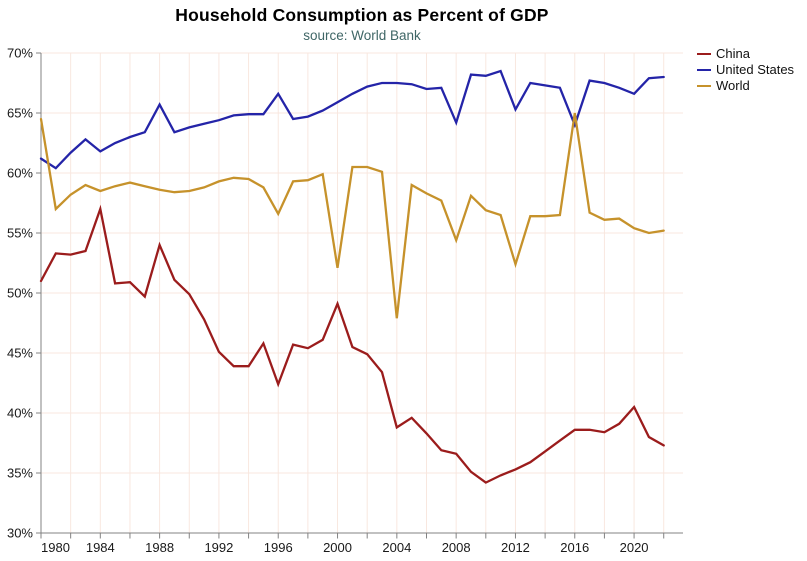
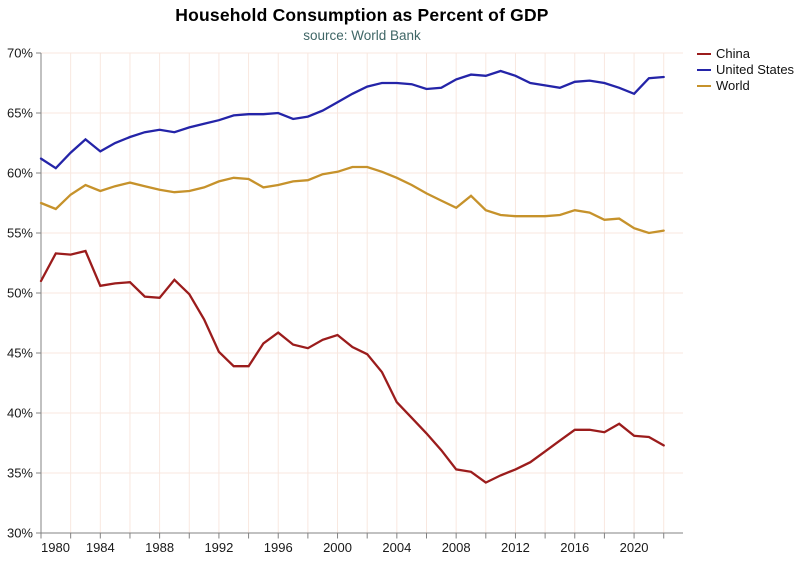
World/1980: 64.5% -> 57.5%
China/1984: 57.0% -> 50.6%
China/1988: 54.0% -> 49.6%
United States/1988: 65.7% -> 63.6%
China/1996: 42.4% -> 46.7%
United States/1996: 66.6% -> 65.0%
World/1996: 56.6% -> 59.0%
China/2000: 49.1% -> 46.5%
World/2000: 52.1% -> 60.1%
China/2004: 38.8% -> 40.9%
World/2004: 47.9% -> 59.6%
China/2008: 36.6% -> 35.3%
United States/2008: 64.2% -> 67.8%
World/2008: 54.4% -> 57.1%
United States/2012: 65.3% -> 68.1%
World/2012: 52.4% -> 56.4%
United States/2016: 64.0% -> 67.6%
World/2016: 65.0% -> 56.9%
China/2020: 40.5% -> 38.1%
